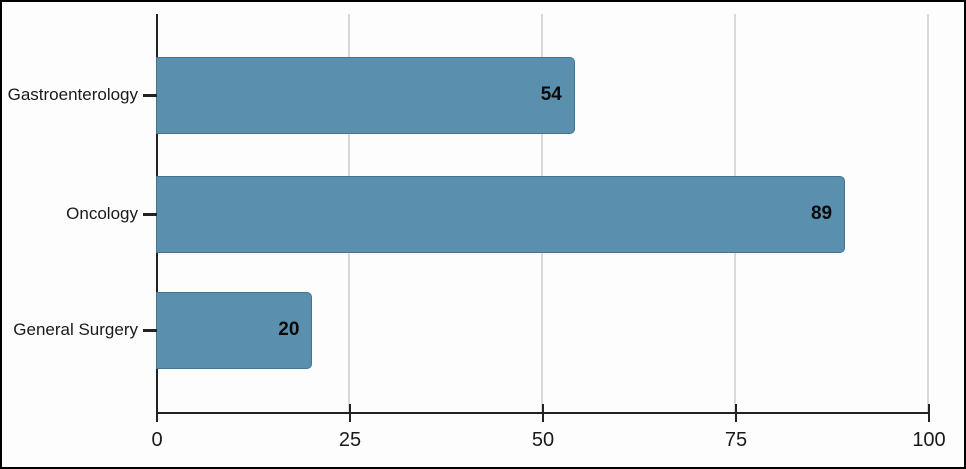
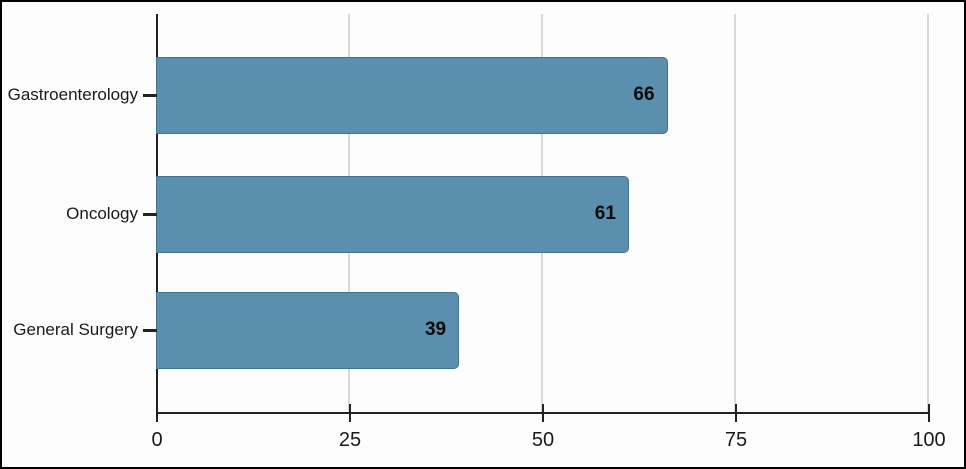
Gastroenterology: 54 -> 66
Oncology: 89 -> 61
General Surgery: 20 -> 39
